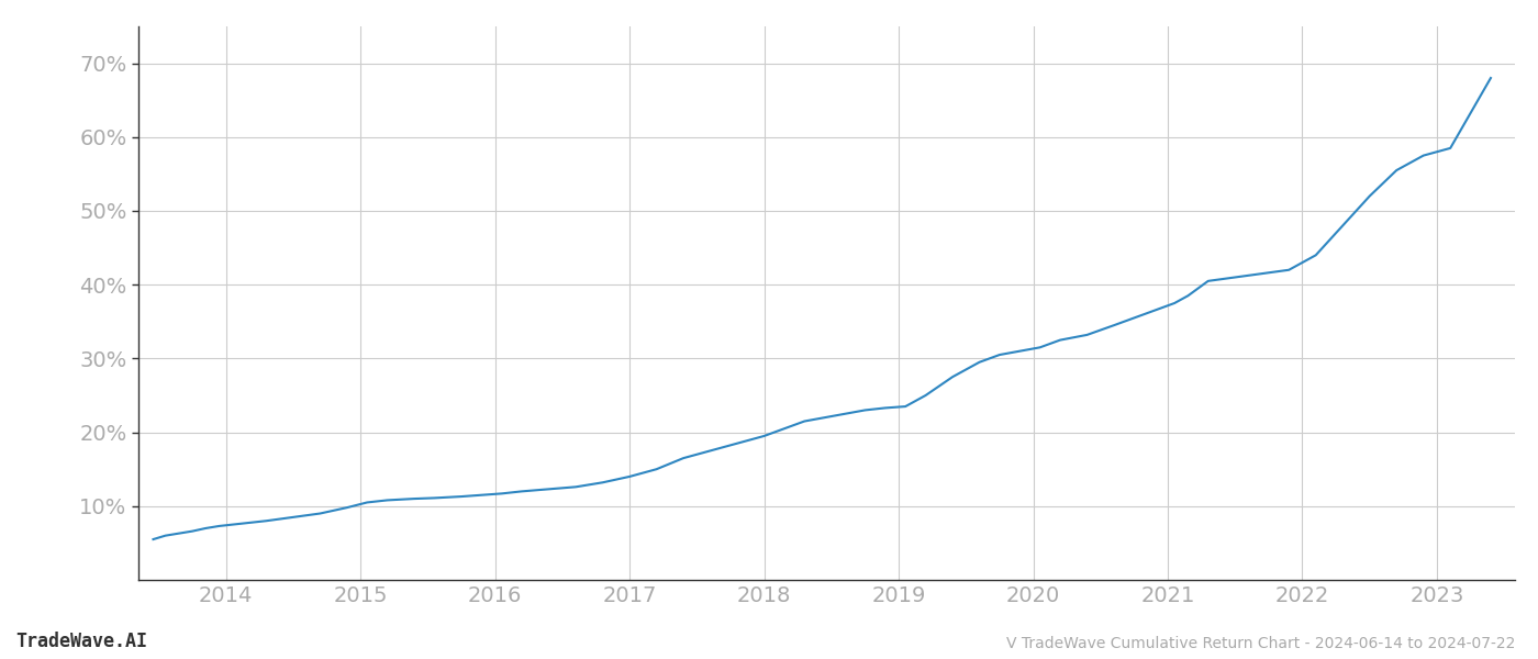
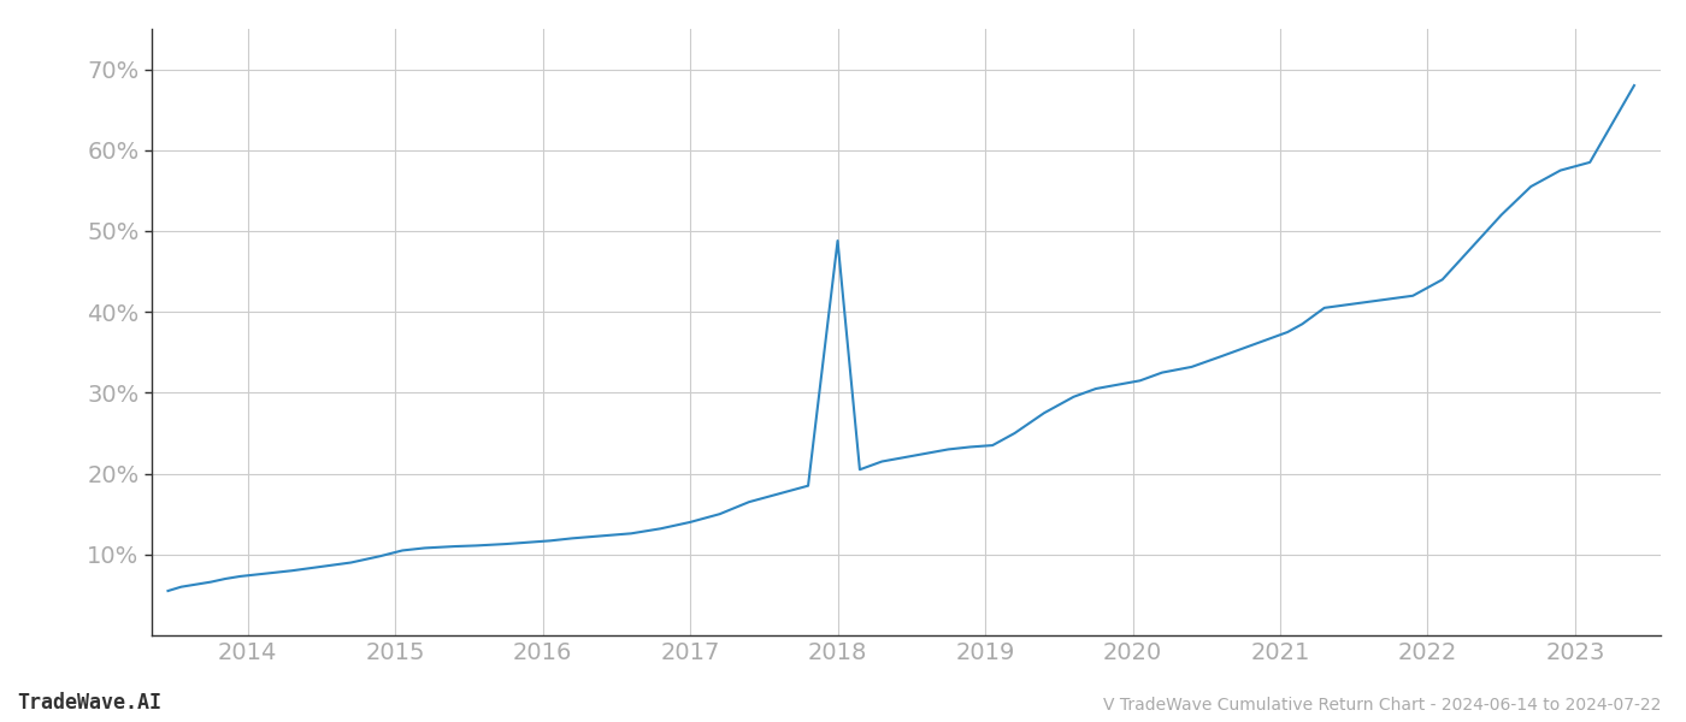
2018: 19.5% -> 48.8%
